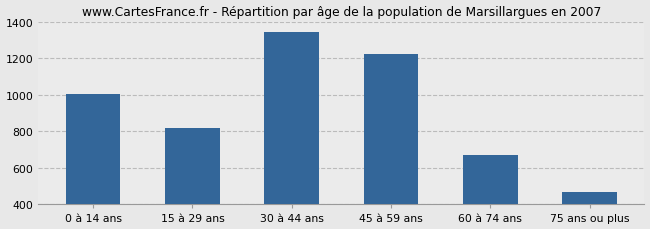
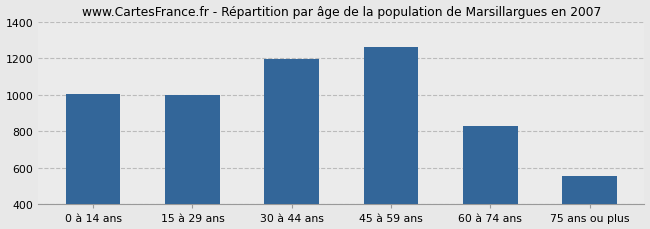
15 à 29 ans: 820 -> 1000
30 à 44 ans: 1340 -> 1200
45 à 59 ans: 1220 -> 1260
60 à 74 ans: 670 -> 830
75 ans ou plus: 470 -> 550
